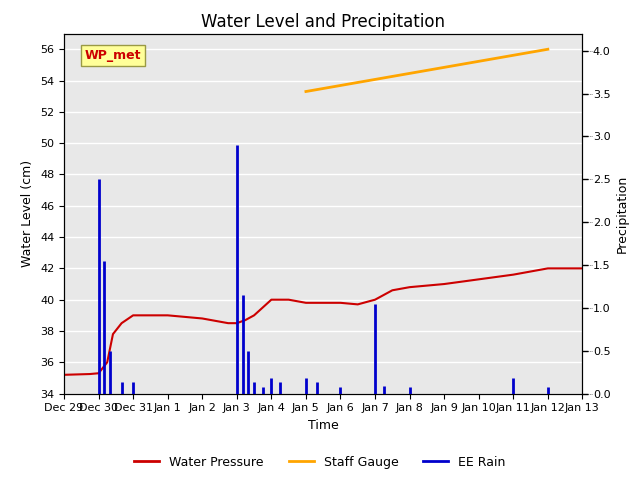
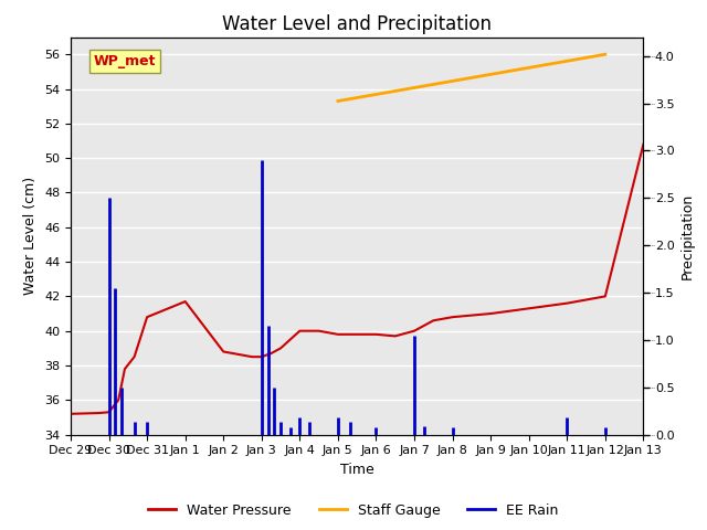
Dec 31: 39.0 -> 40.8
Jan 1: 39.0 -> 41.7
Jan 13: 42.0 -> 50.8
